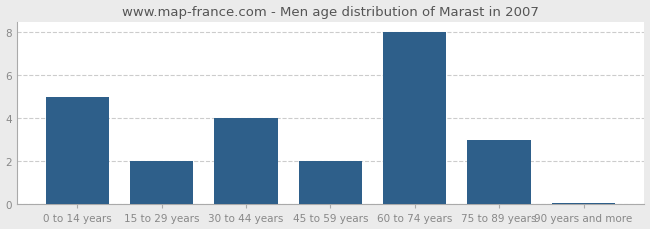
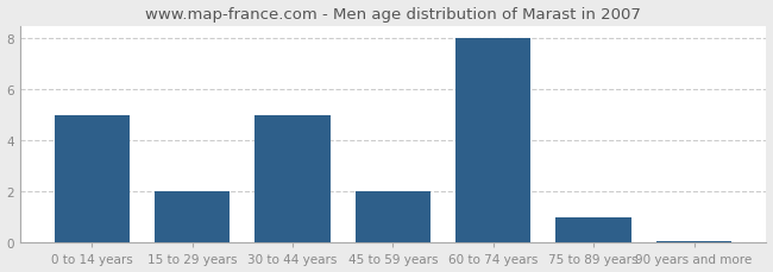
30 to 44 years: 4.00 -> 5.00
75 to 89 years: 3.00 -> 1.00
